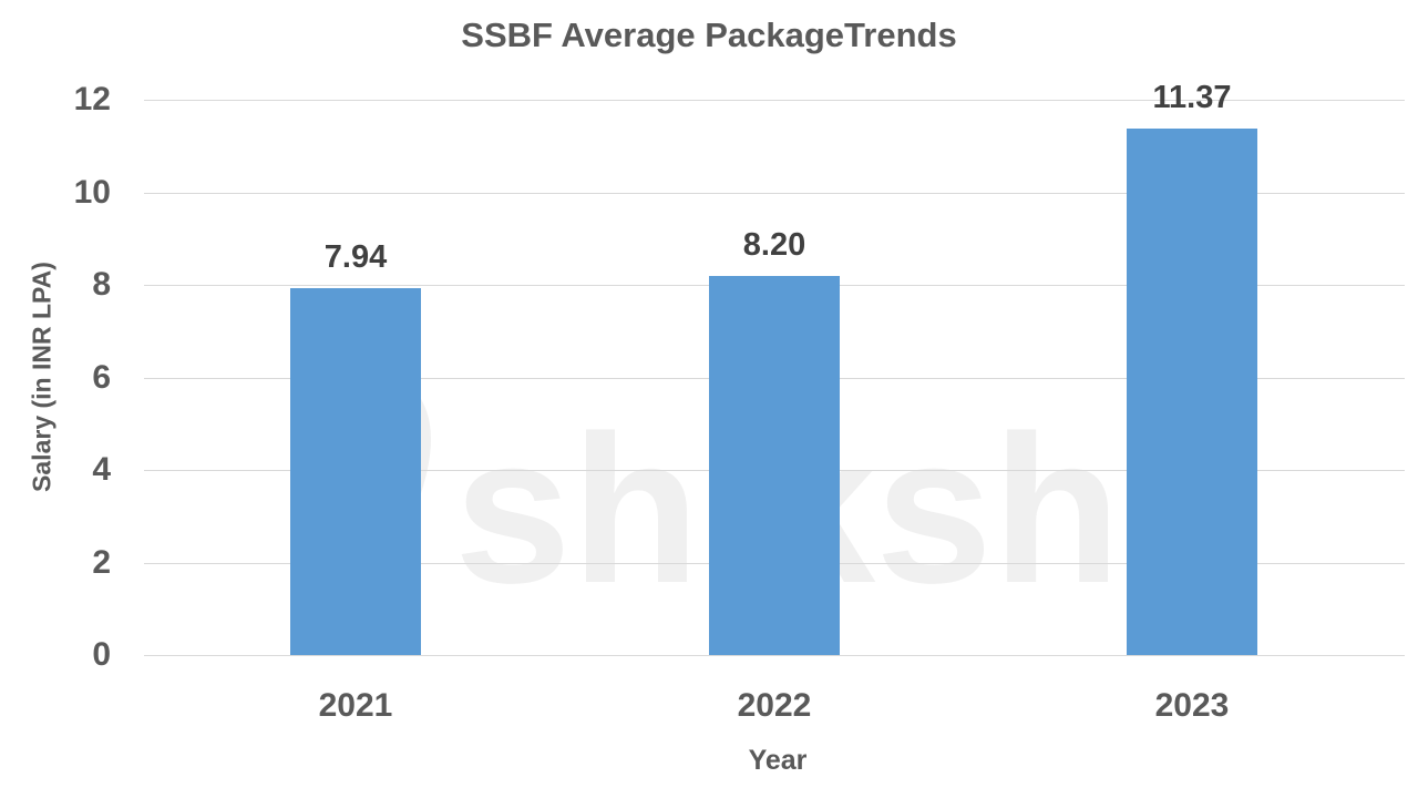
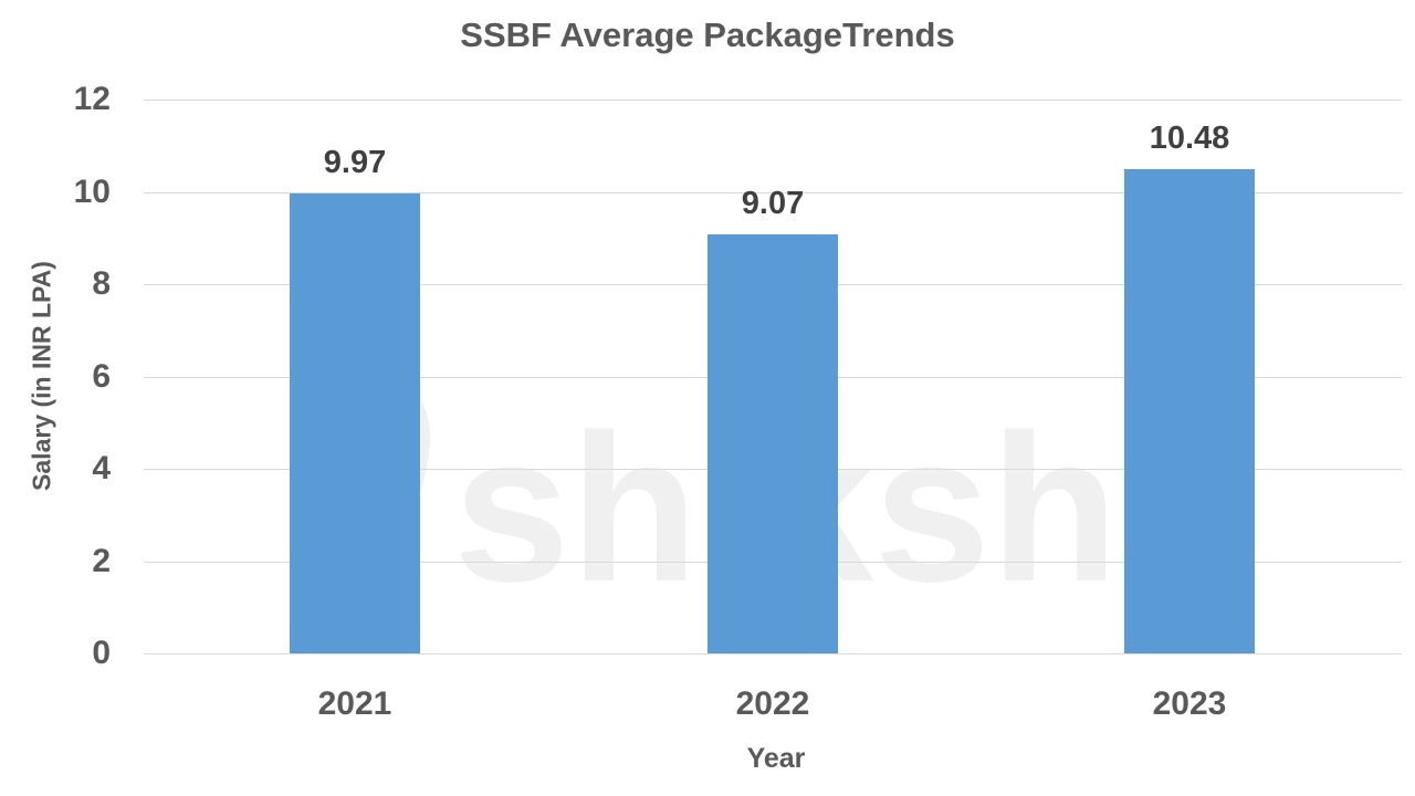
2021: 7.94 -> 9.97
2022: 8.20 -> 9.07
2023: 11.37 -> 10.48
